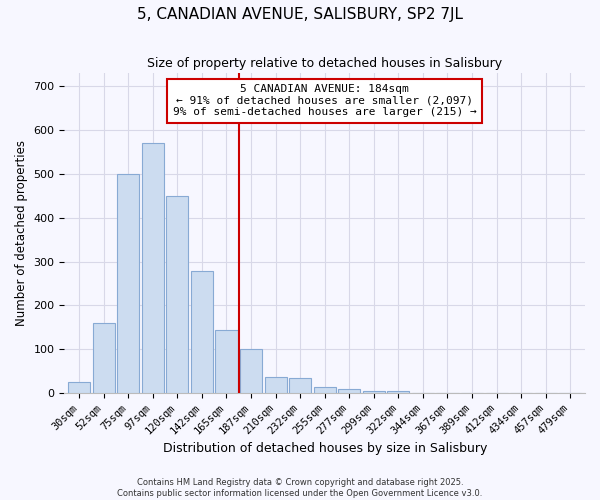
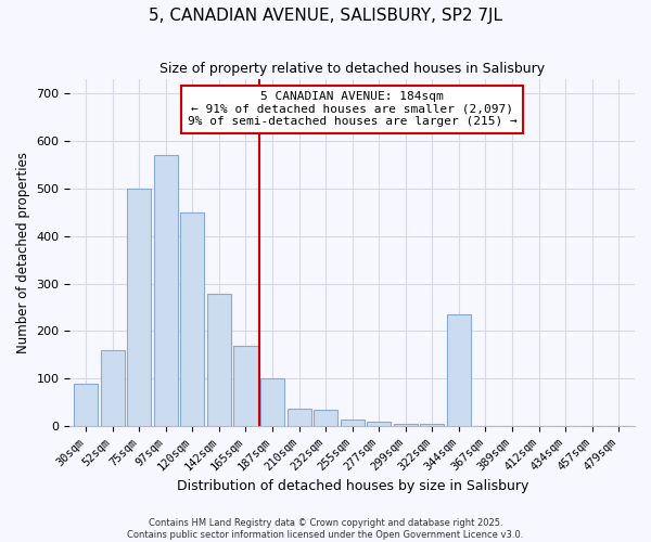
30sqm: 25 -> 90
165sqm: 143 -> 170
344sqm: 1 -> 235
